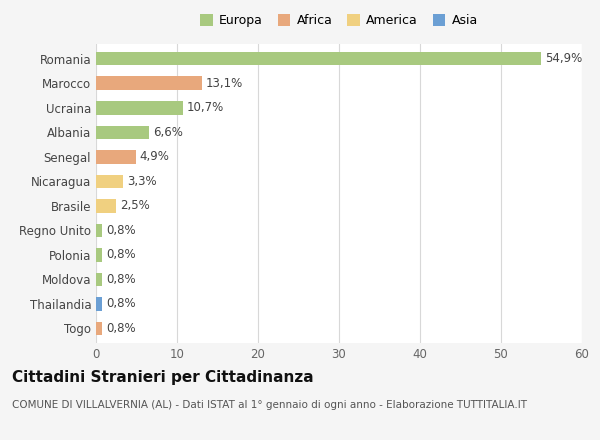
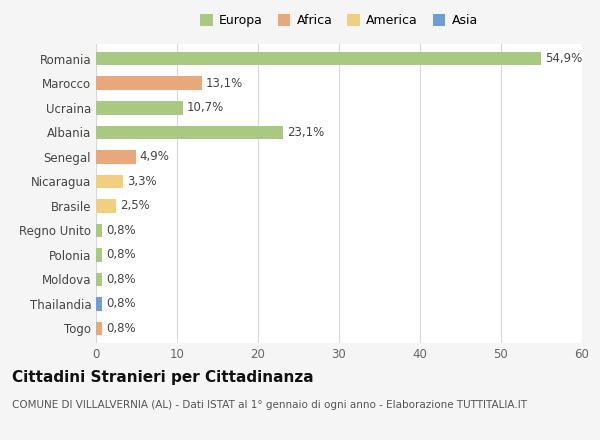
Albania: 6,6% -> 23,1%
